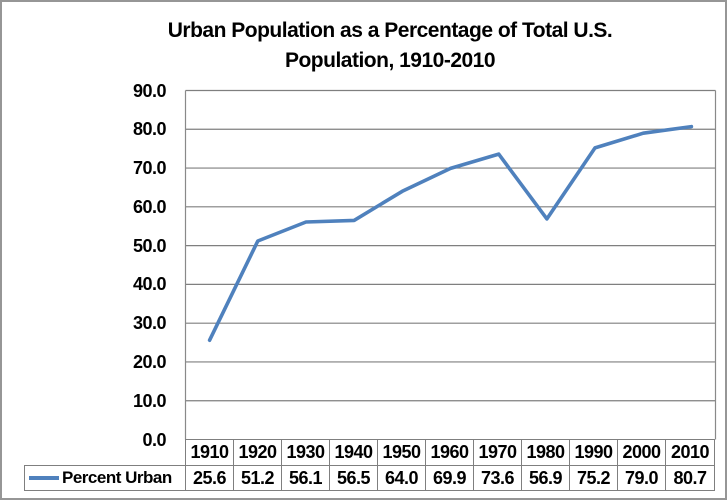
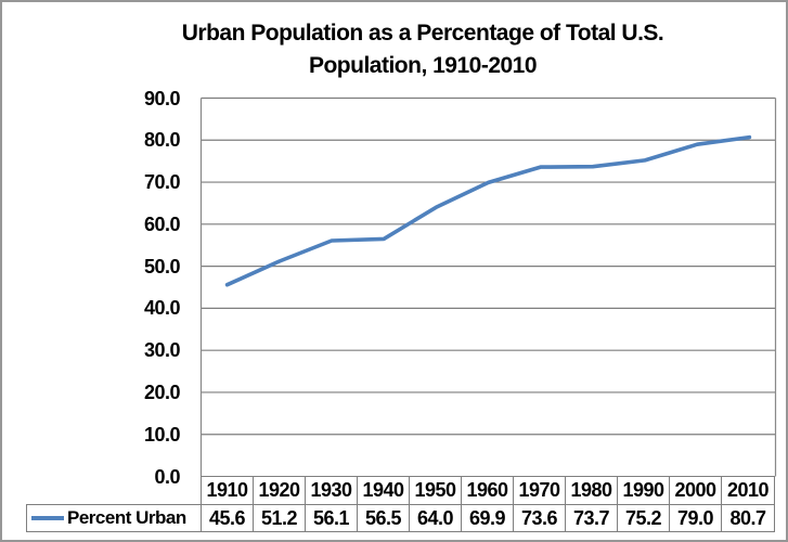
1910: 25.6 -> 45.6
1980: 56.9 -> 73.7
